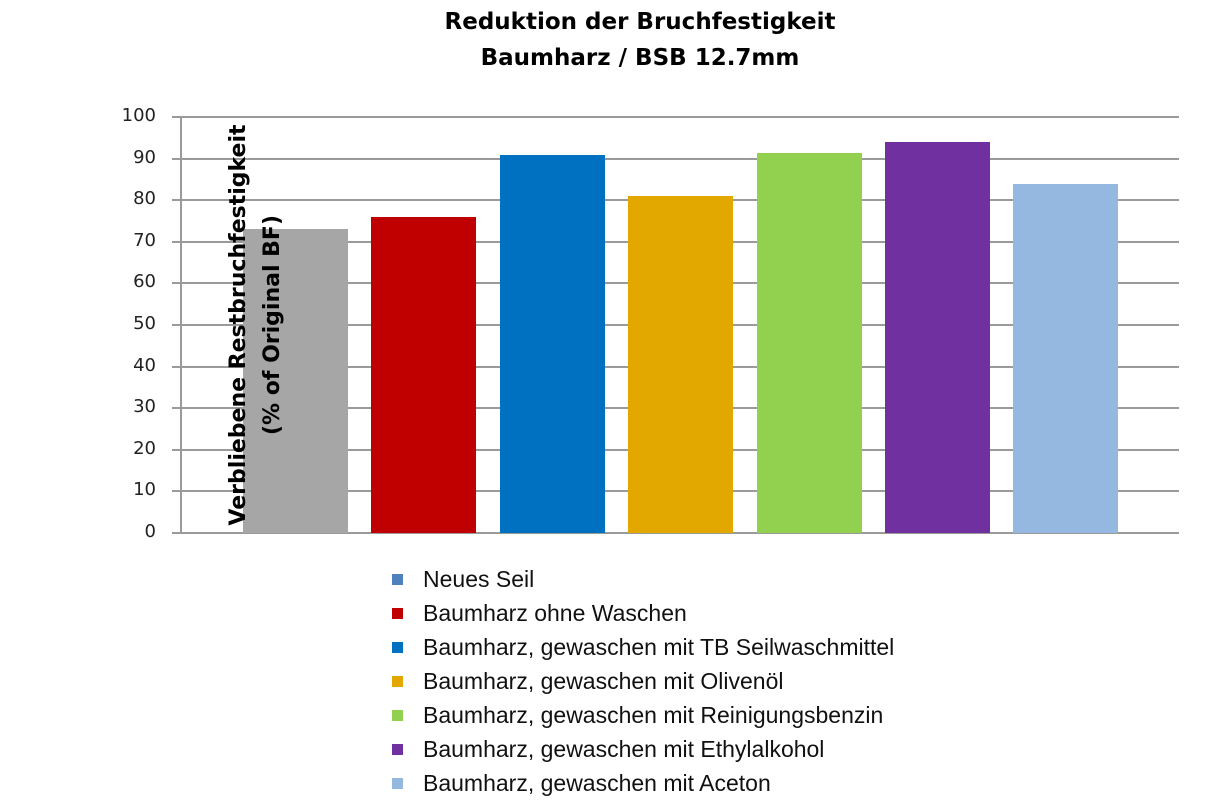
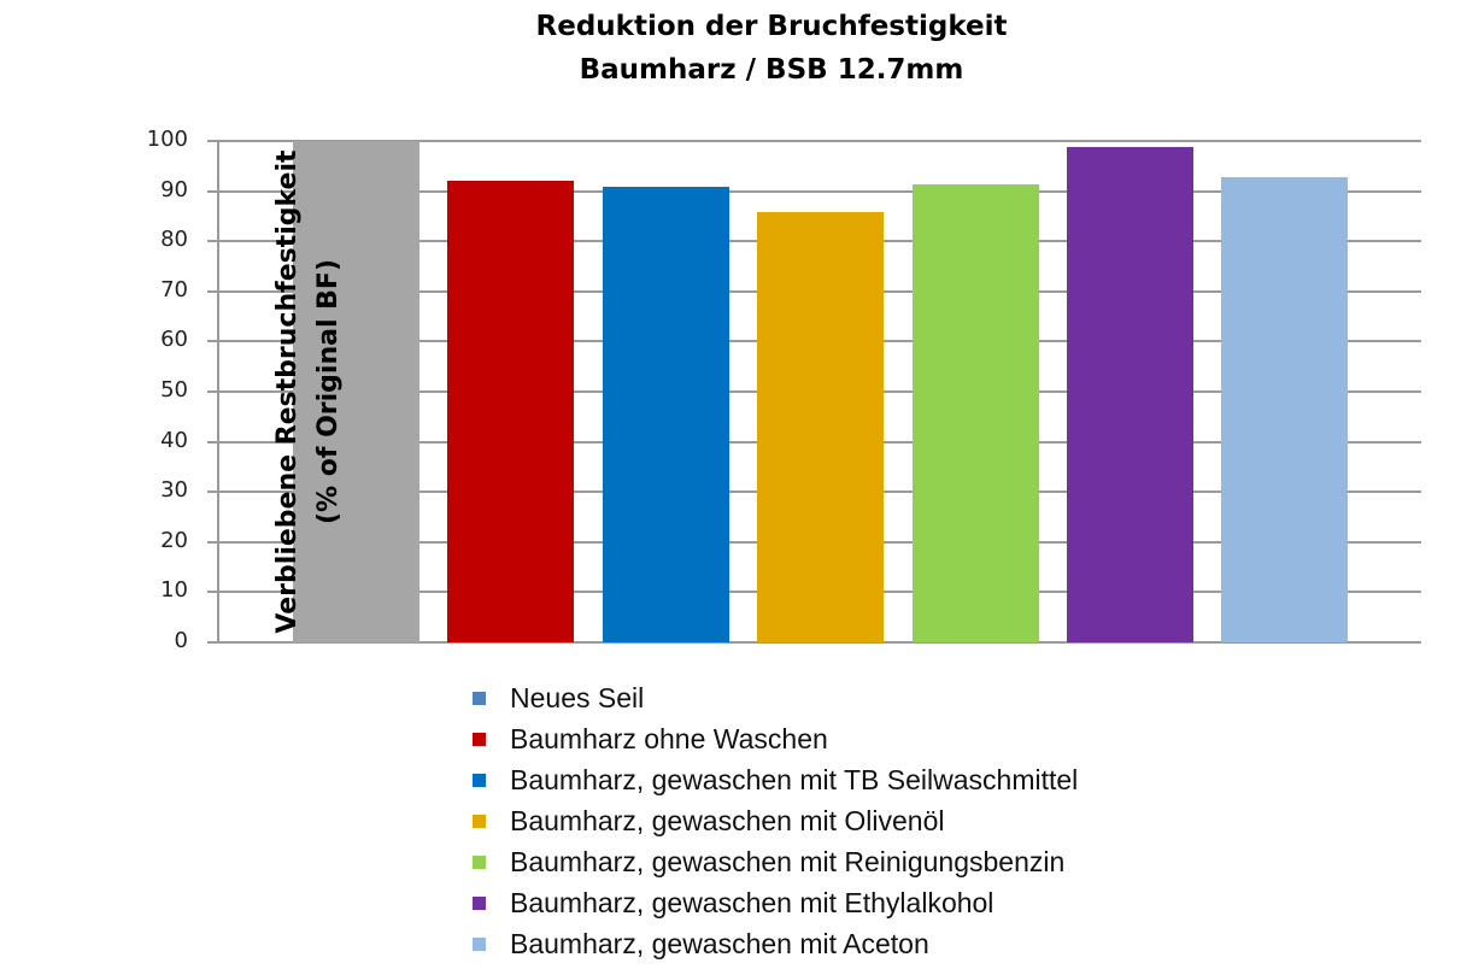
Neues Seil: 73 -> 100
Baumharz ohne Waschen: 76 -> 92
Baumharz, gewaschen mit Olivenöl: 81 -> 86
Baumharz, gewaschen mit Ethylalkohol: 94 -> 99
Baumharz, gewaschen mit Aceton: 84 -> 93
